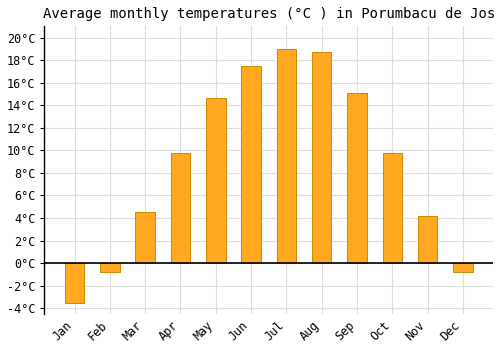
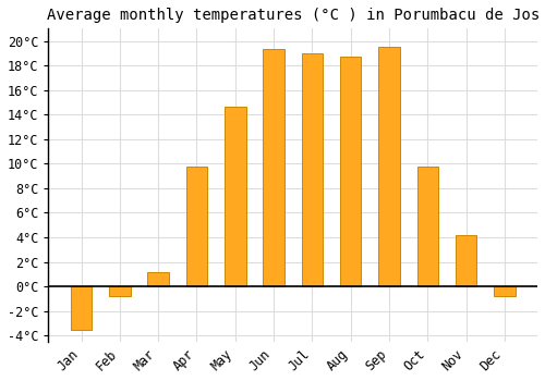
Mar: 4.5°C -> 1.2°C
Jun: 17.5°C -> 19.3°C
Sep: 15.1°C -> 19.5°C
